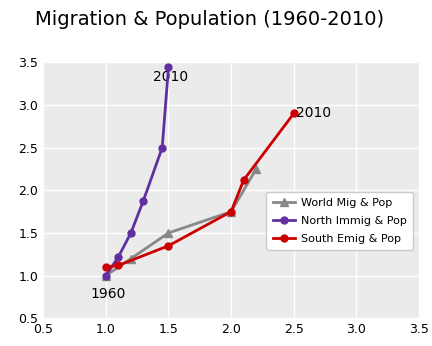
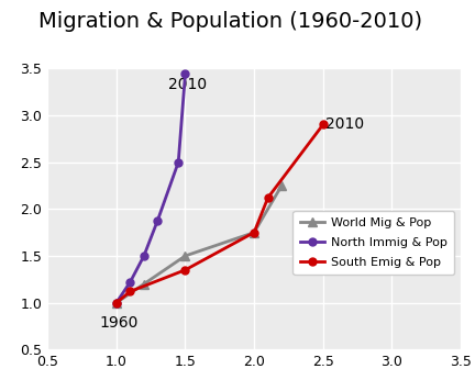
South Emig & Pop/1.0: 1.10 -> 1.00
